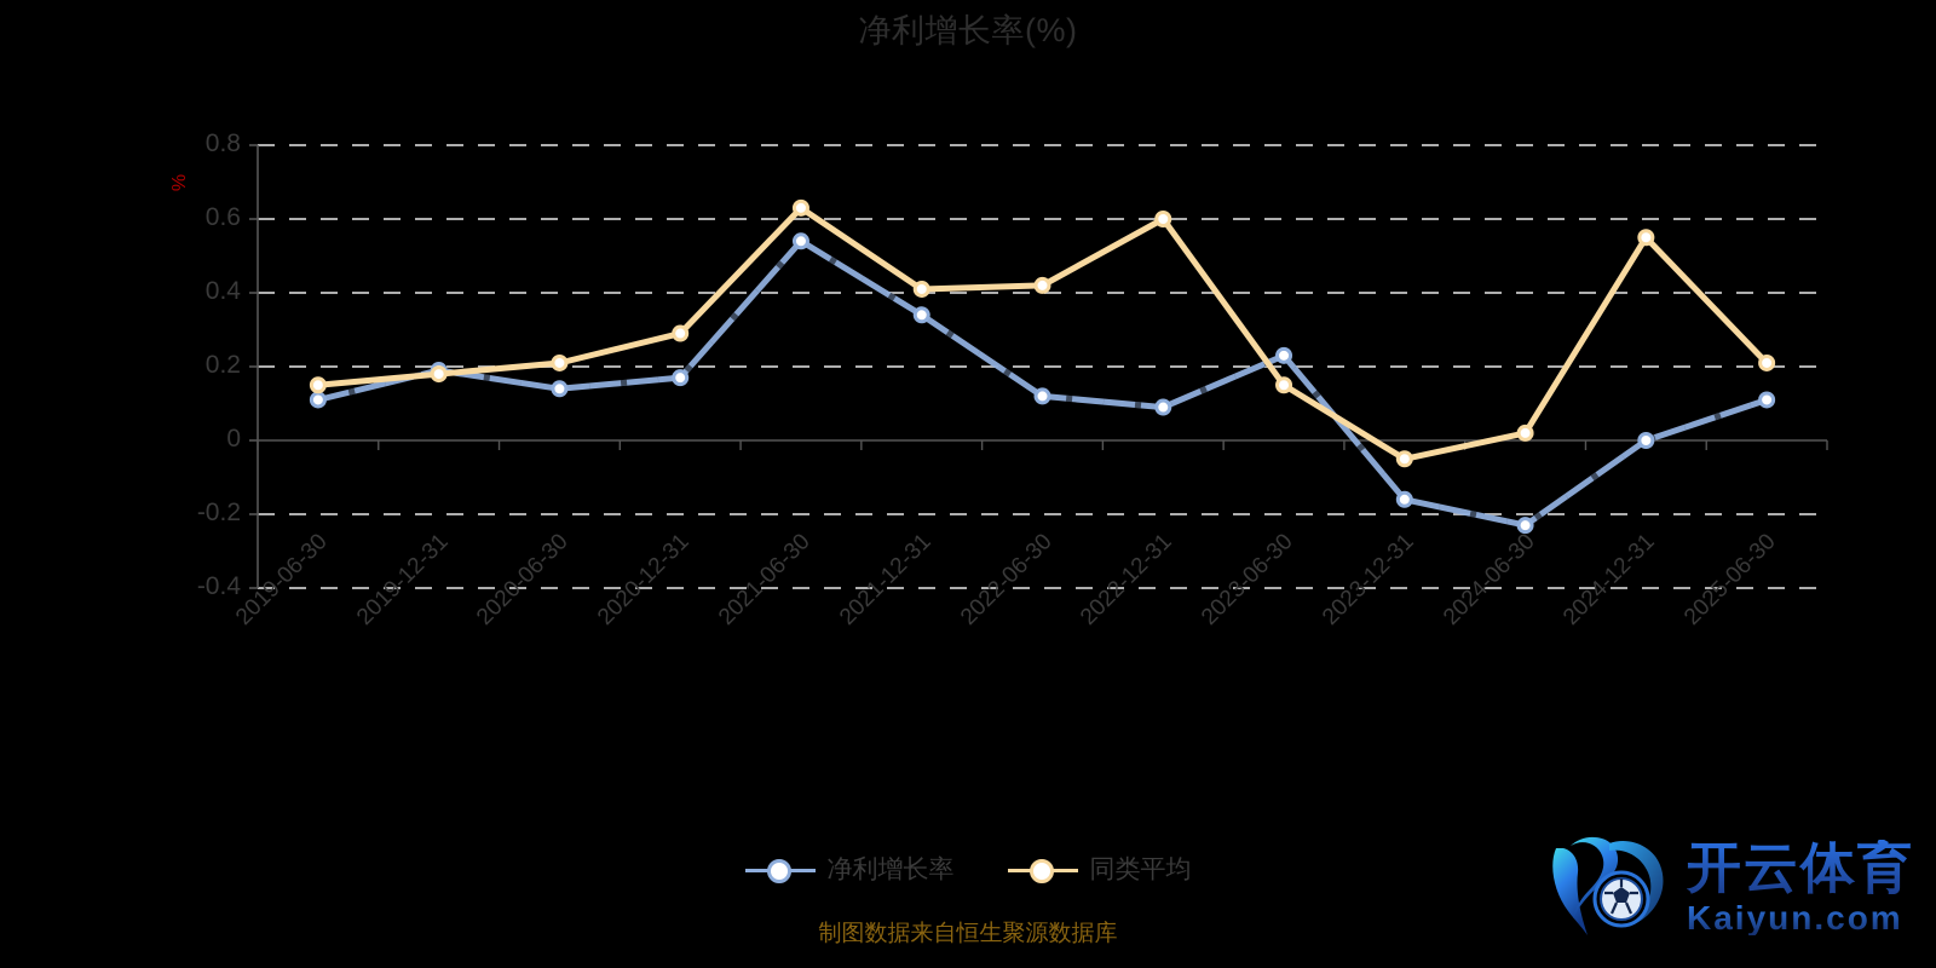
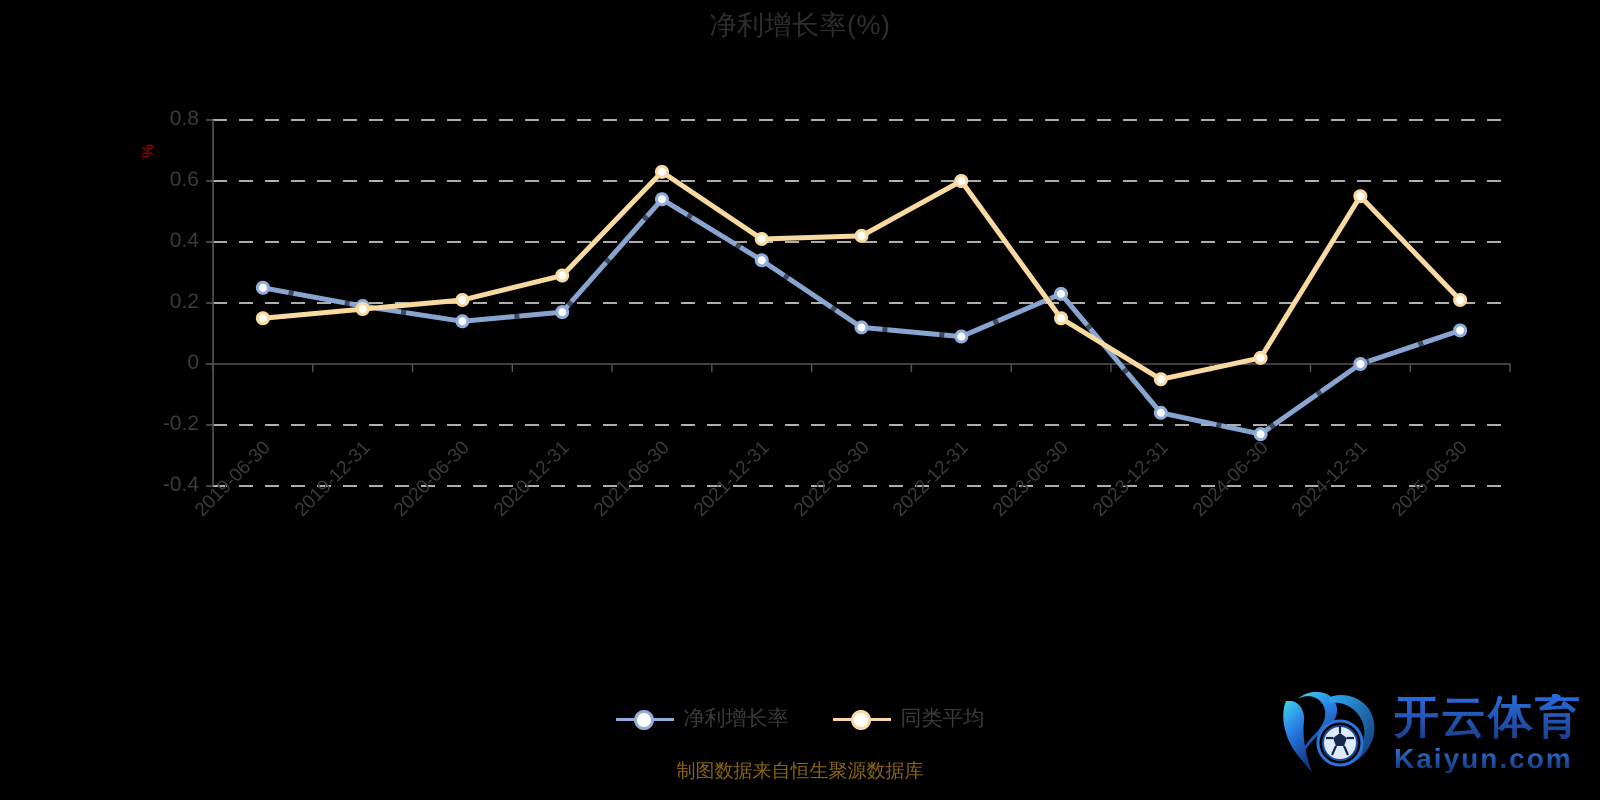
净利增长率/2019-06-30: 0.11 -> 0.25
